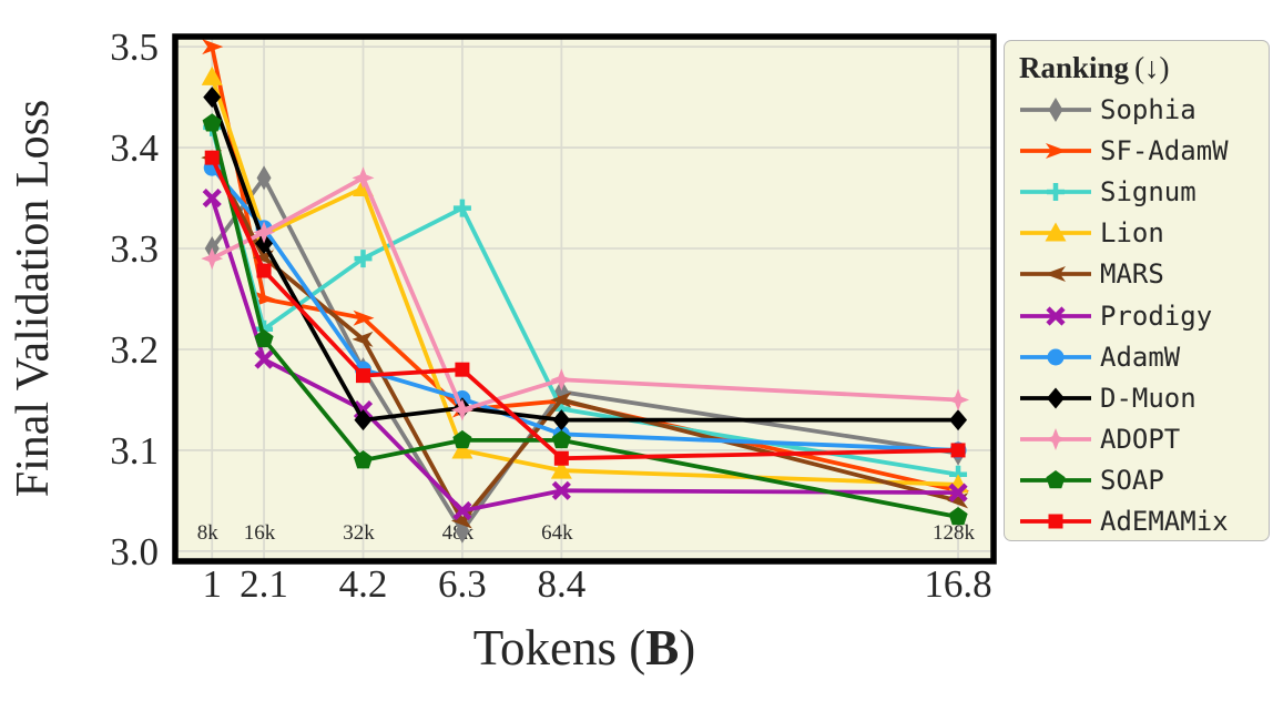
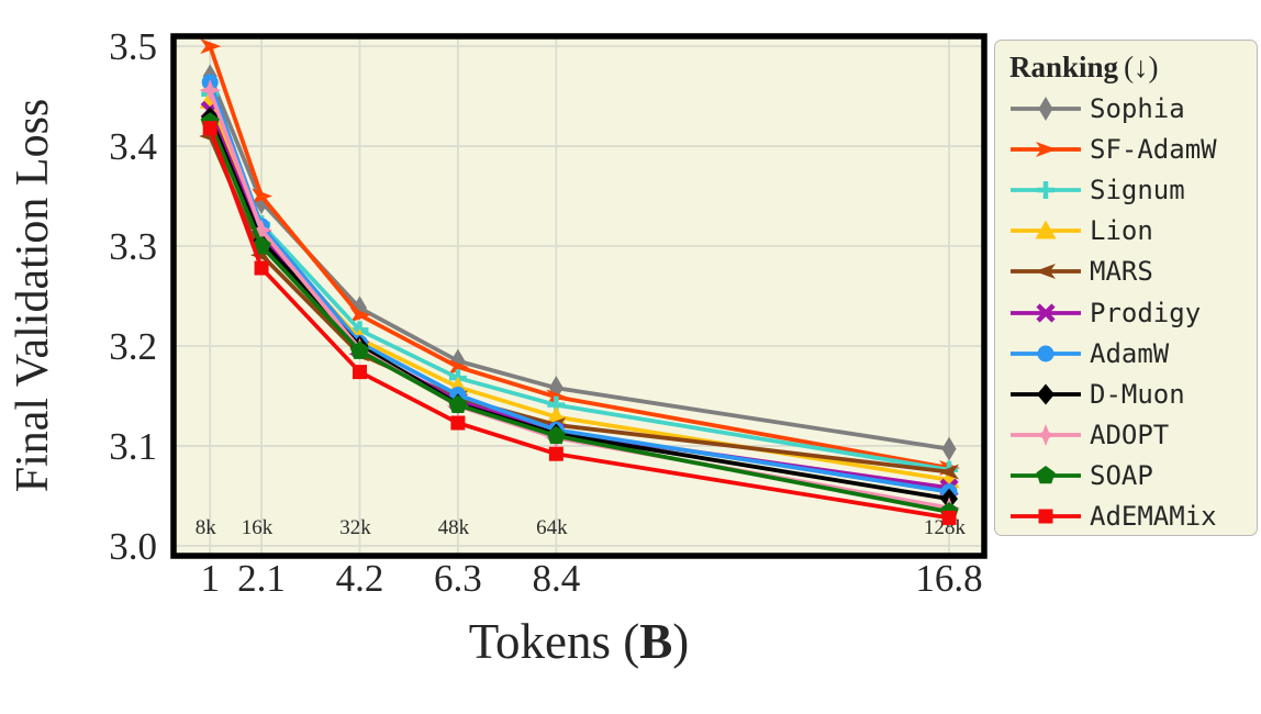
Sophia/1: 3.30 -> 3.47
Signum/1: 3.42 -> 3.45
Lion/1: 3.47 -> 3.45
MARS/1: 3.39 -> 3.41
Prodigy/1: 3.35 -> 3.44
AdamW/1: 3.38 -> 3.46
D-Muon/1: 3.45 -> 3.43
ADOPT/1: 3.29 -> 3.46
AdEMAMix/1: 3.39 -> 3.42
Sophia/2.1: 3.37 -> 3.34
SF-AdamW/2.1: 3.25 -> 3.35
Signum/2.1: 3.22 -> 3.32
Prodigy/2.1: 3.19 -> 3.31
SOAP/2.1: 3.21 -> 3.30
Sophia/4.2: 3.18 -> 3.24
Signum/4.2: 3.29 -> 3.22
Lion/4.2: 3.36 -> 3.21
MARS/4.2: 3.21 -> 3.19
Prodigy/4.2: 3.14 -> 3.20
AdamW/4.2: 3.18 -> 3.20
D-Muon/4.2: 3.13 -> 3.20
ADOPT/4.2: 3.37 -> 3.20
SOAP/4.2: 3.09 -> 3.19
Sophia/6.3: 3.02 -> 3.19
SF-AdamW/6.3: 3.14 -> 3.18
Signum/6.3: 3.34 -> 3.17
Lion/6.3: 3.10 -> 3.16
MARS/6.3: 3.03 -> 3.15
Prodigy/6.3: 3.04 -> 3.15
SOAP/6.3: 3.11 -> 3.14
AdEMAMix/6.3: 3.18 -> 3.12
Lion/8.4: 3.08 -> 3.13
MARS/8.4: 3.15 -> 3.12
Prodigy/8.4: 3.06 -> 3.11
D-Muon/8.4: 3.13 -> 3.11
ADOPT/8.4: 3.17 -> 3.11
SF-AdamW/16.8: 3.06 -> 3.08
MARS/16.8: 3.05 -> 3.07
AdamW/16.8: 3.10 -> 3.05
D-Muon/16.8: 3.13 -> 3.05
ADOPT/16.8: 3.15 -> 3.04
AdEMAMix/16.8: 3.10 -> 3.03
